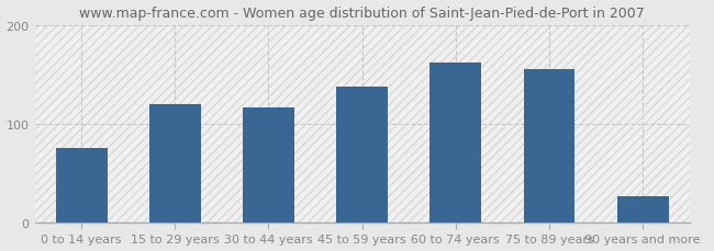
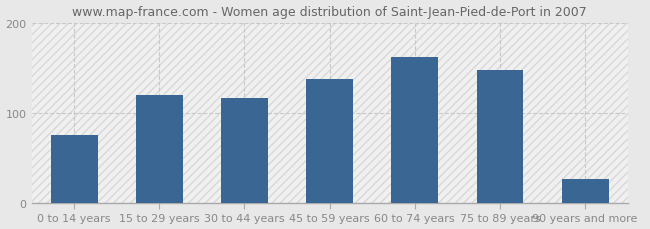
75 to 89 years: 155 -> 148
